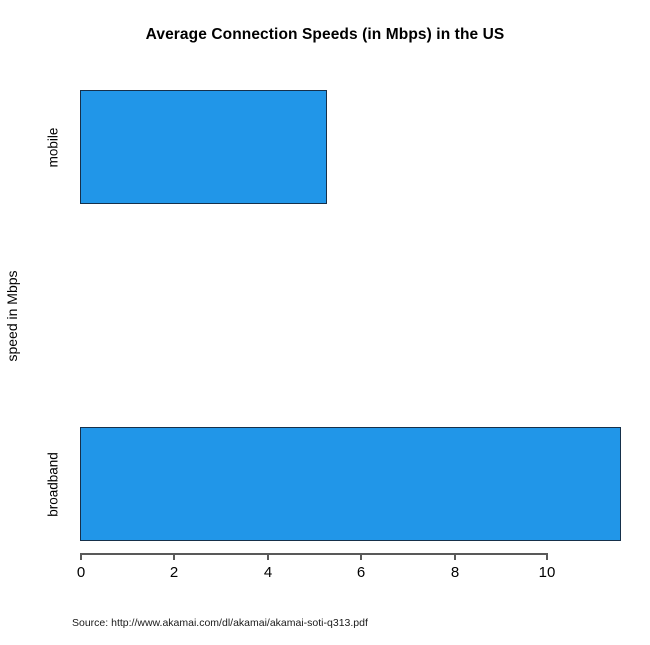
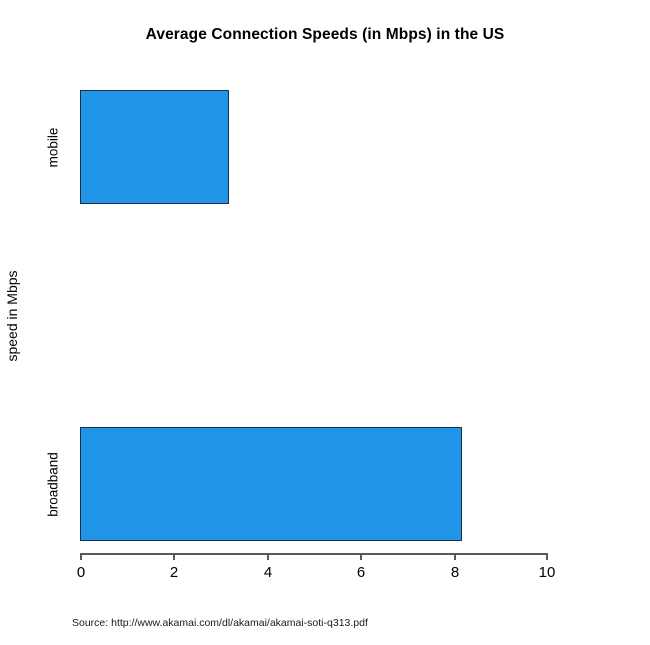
broadband: 11.6 -> 8.2
mobile: 5.3 -> 3.2
